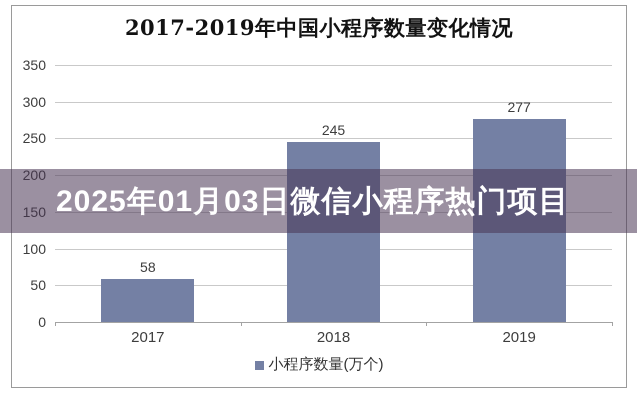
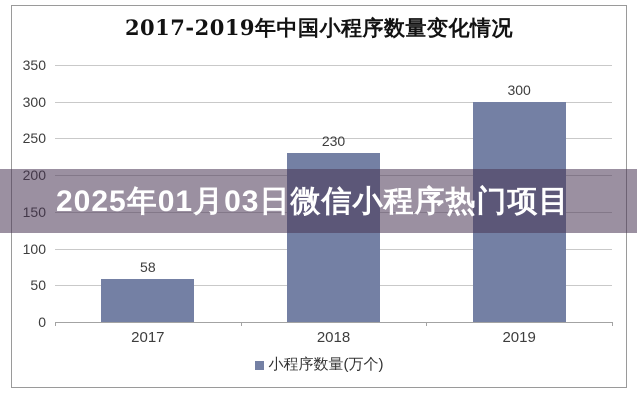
2018: 245 -> 230
2019: 277 -> 300
